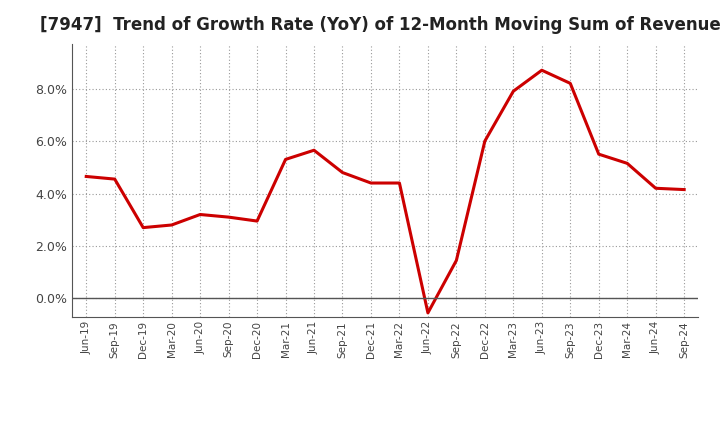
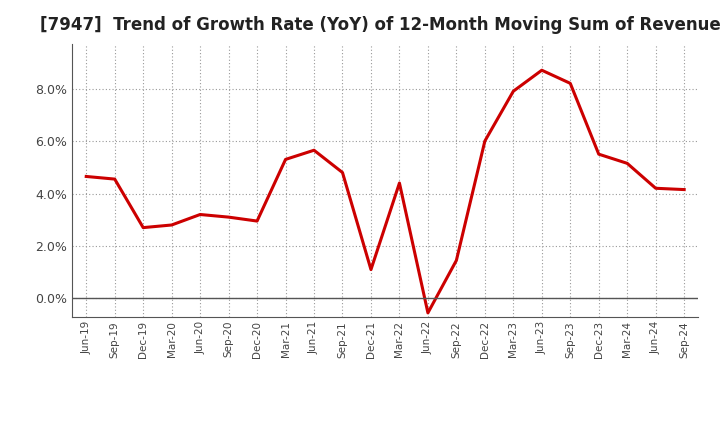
Dec-21: 4.40% -> 1.10%
